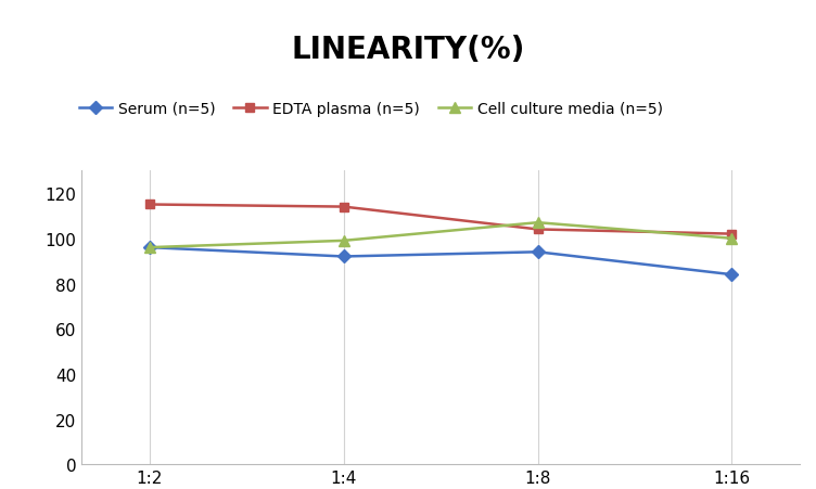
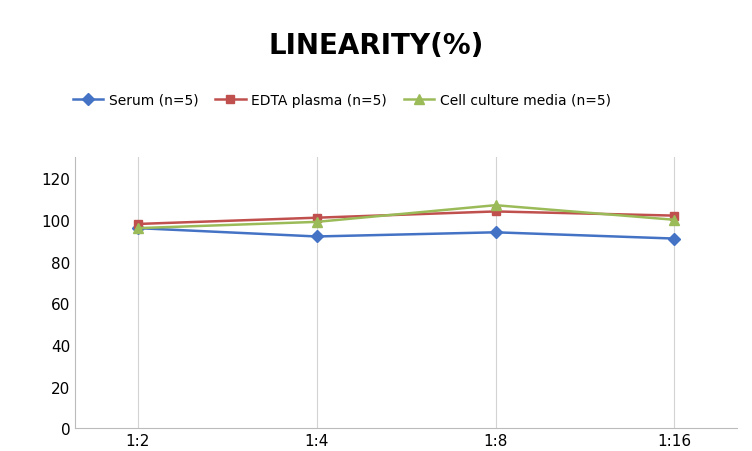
EDTA plasma (n=5)/1:2: 115 -> 98
EDTA plasma (n=5)/1:4: 114 -> 101
Serum (n=5)/1:16: 84 -> 91
